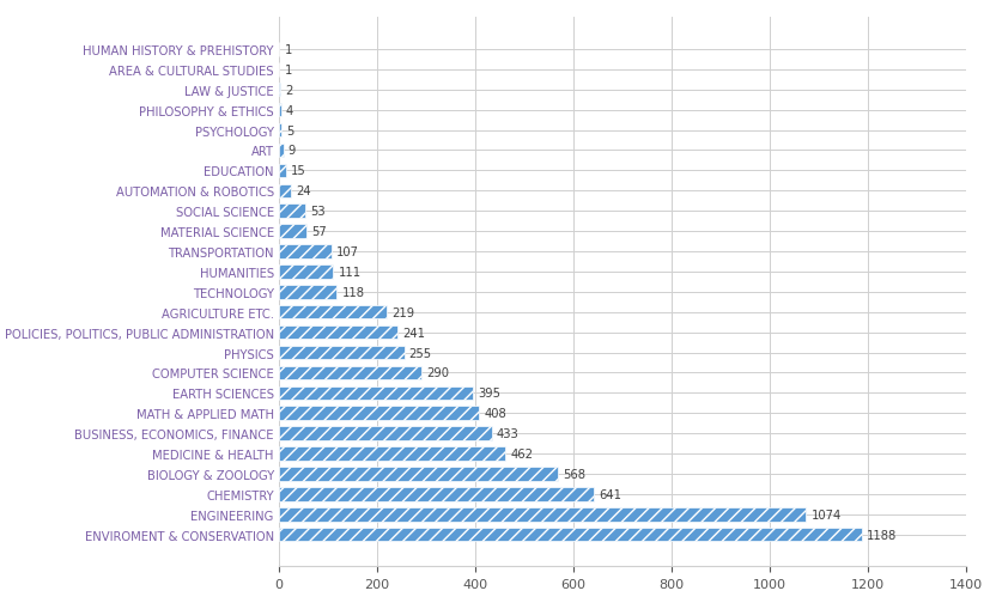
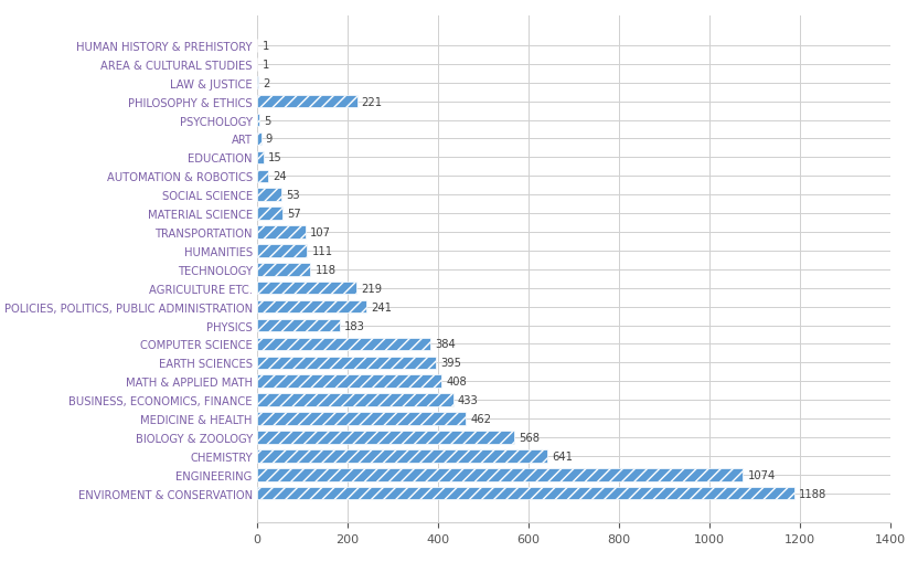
PHILOSOPHY & ETHICS: 4 -> 221
PHYSICS: 255 -> 183
COMPUTER SCIENCE: 290 -> 384
